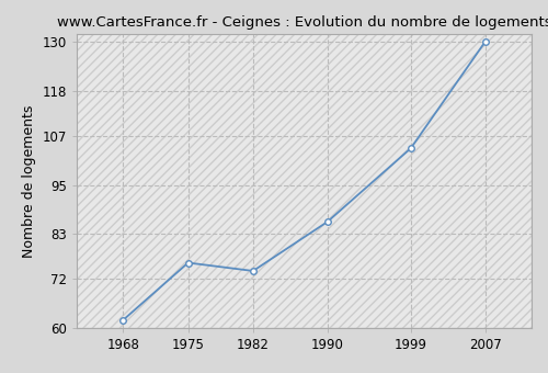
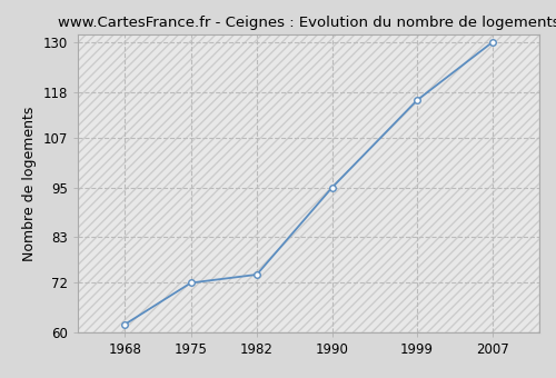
1975: 76 -> 72
1990: 86 -> 95
1999: 104 -> 116
